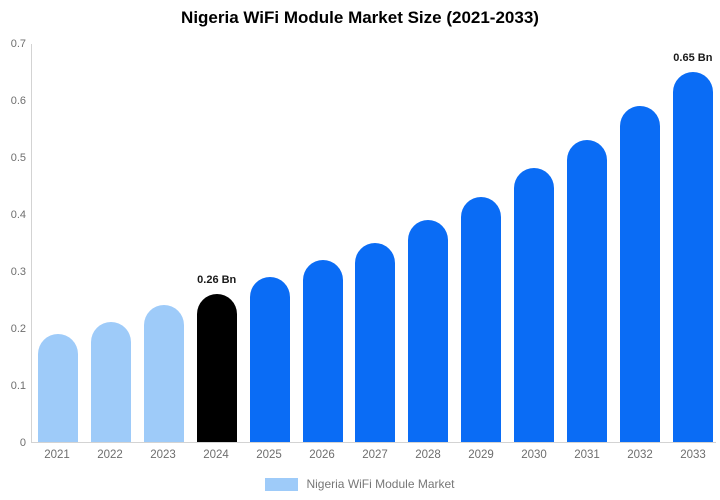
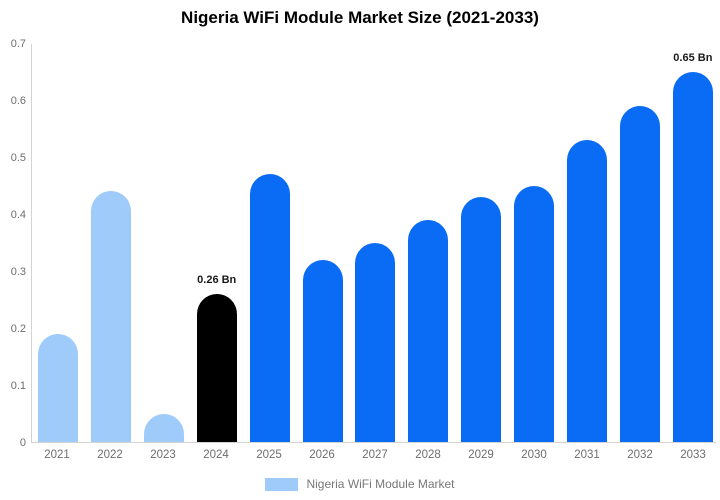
2022: 0.21 -> 0.44
2023: 0.24 -> 0.05
2025: 0.29 -> 0.47
2030: 0.48 -> 0.45
